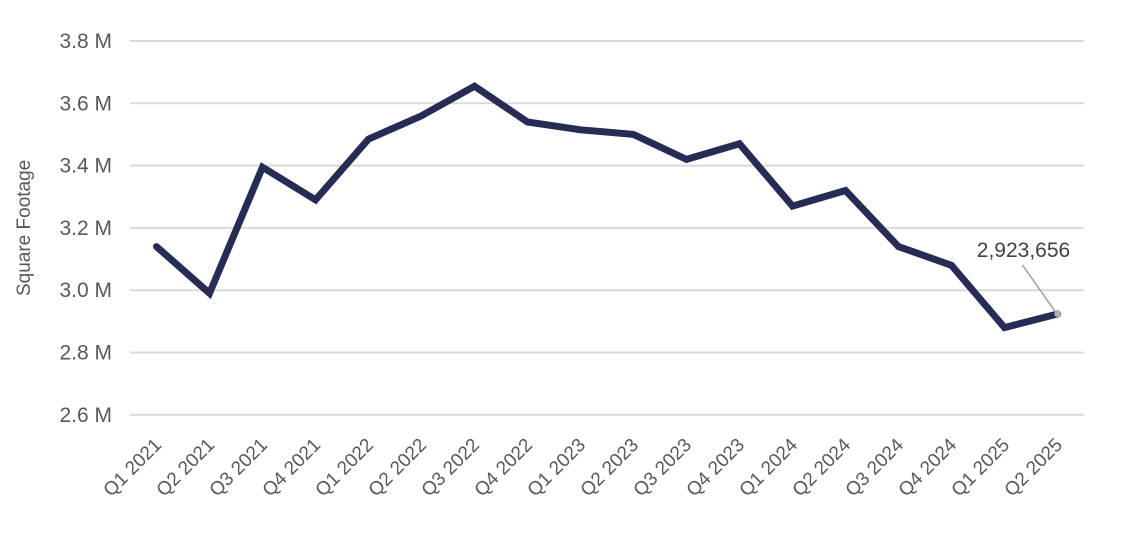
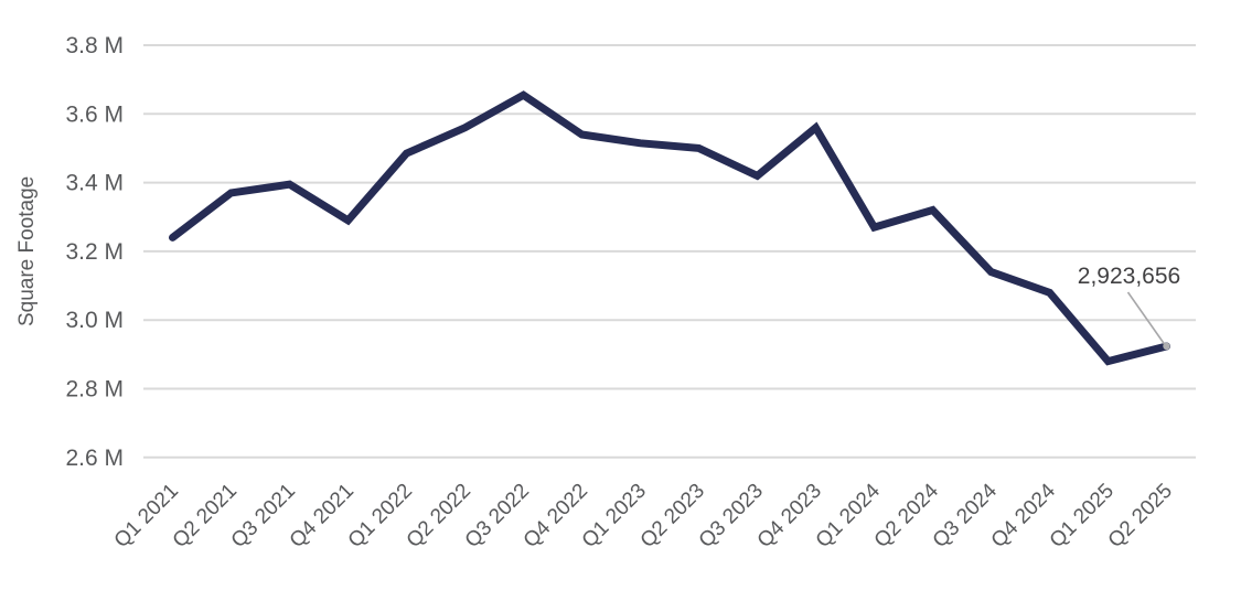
Q1 2021: 3.14M -> 3.24M
Q2 2021: 2.99M -> 3.37M
Q4 2023: 3.47M -> 3.56M
